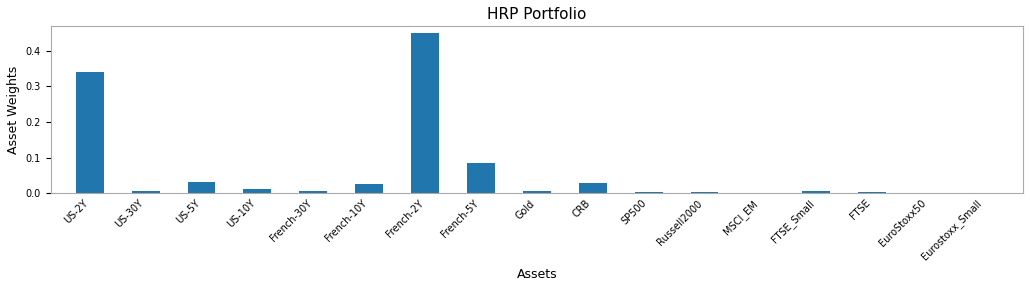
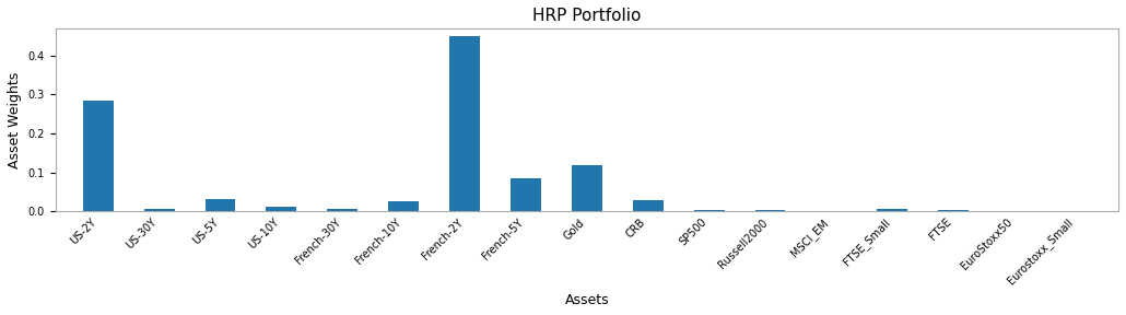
US-2Y: 0.340 -> 0.285
Gold: 0.005 -> 0.120
